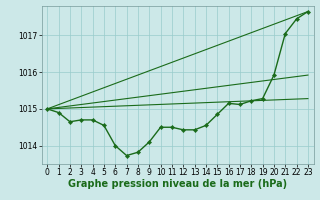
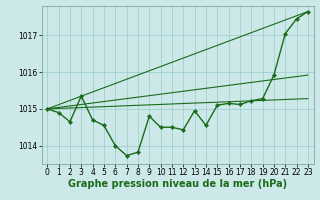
3: 1014.70 -> 1015.35
9: 1014.10 -> 1014.80
13: 1014.43 -> 1014.95
15: 1014.85 -> 1015.10
